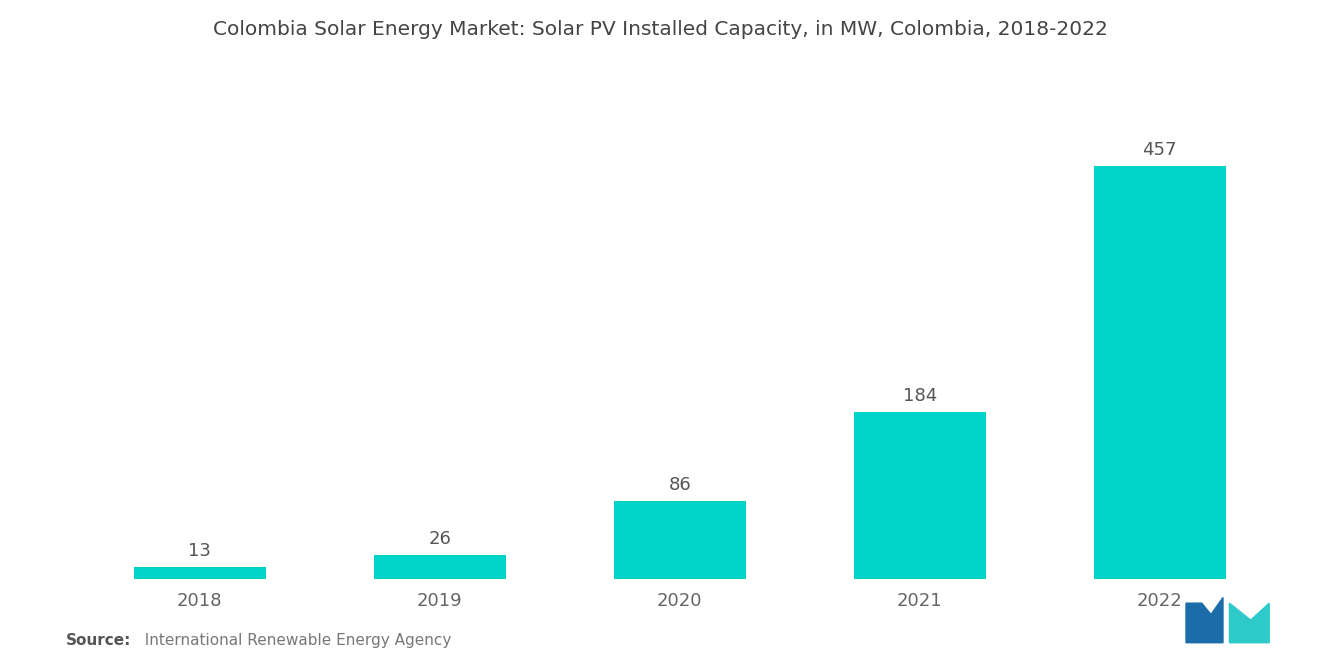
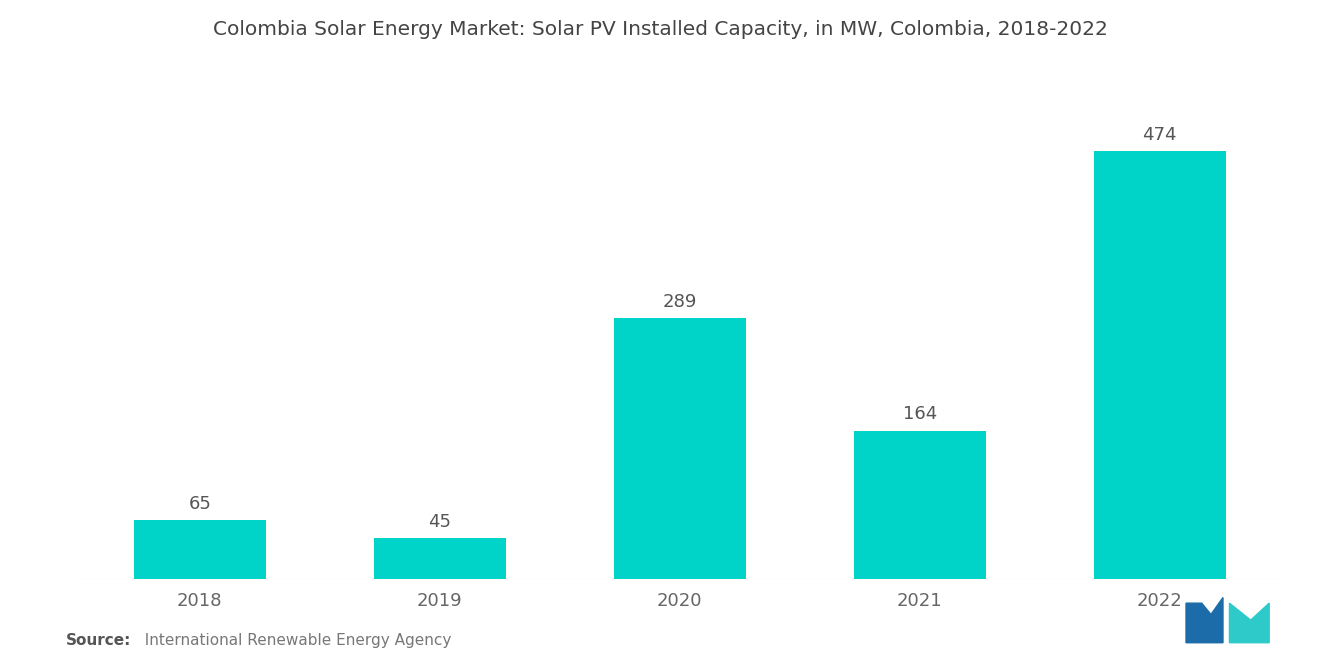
2018: 13 -> 65
2019: 26 -> 45
2020: 86 -> 289
2021: 184 -> 164
2022: 457 -> 474
